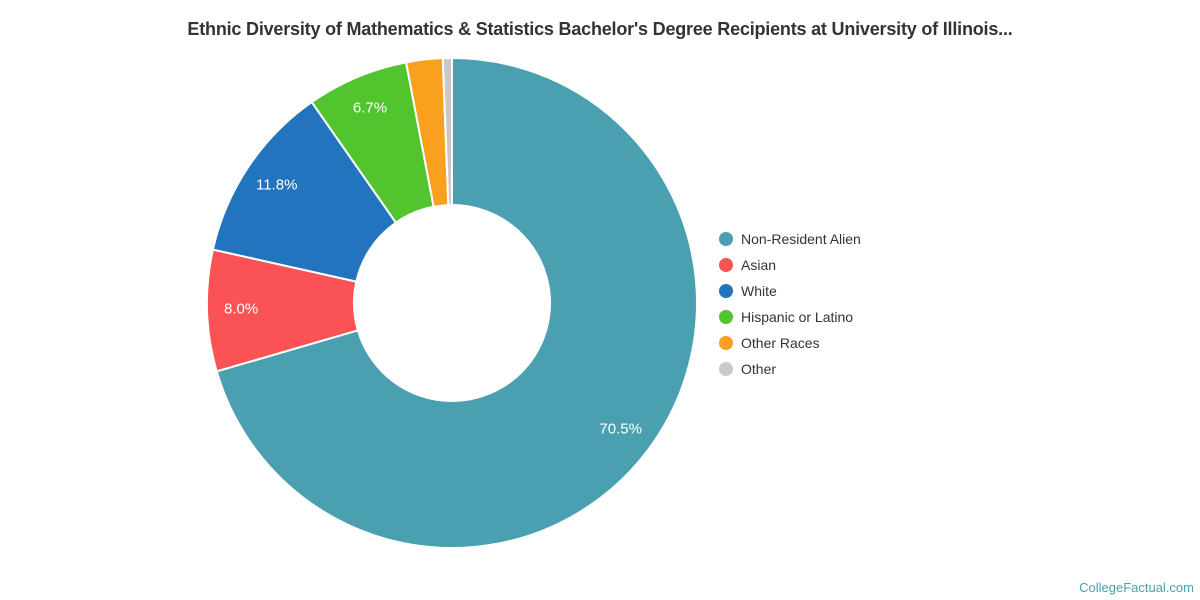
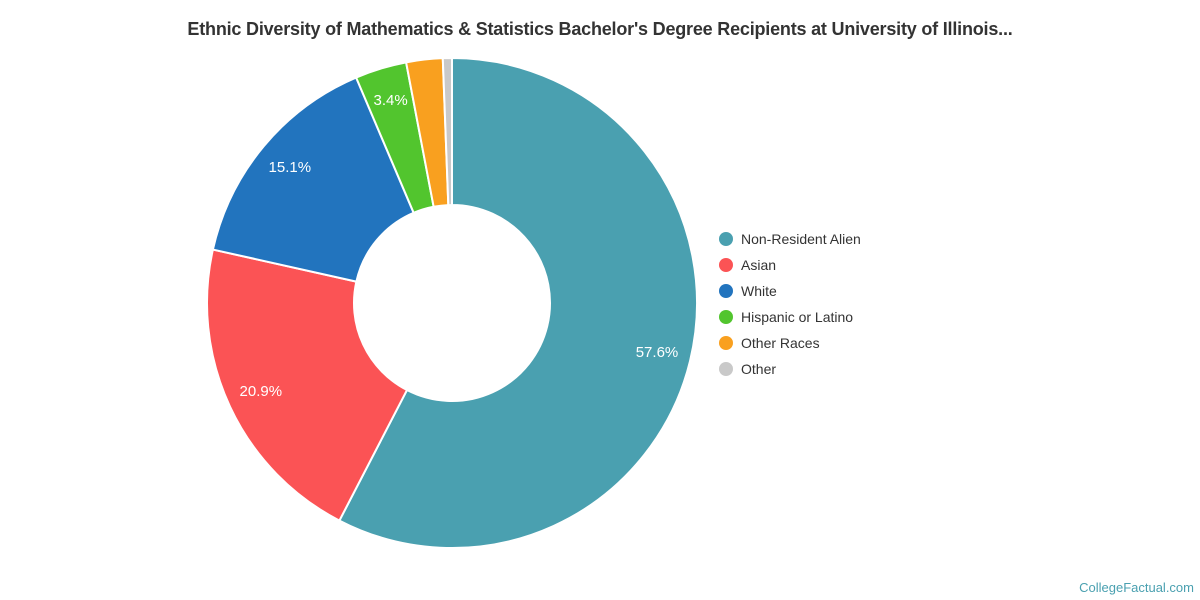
Non-Resident Alien: 70.5% -> 57.6%
Asian: 8.0% -> 20.9%
White: 11.8% -> 15.1%
Hispanic or Latino: 6.7% -> 3.4%
